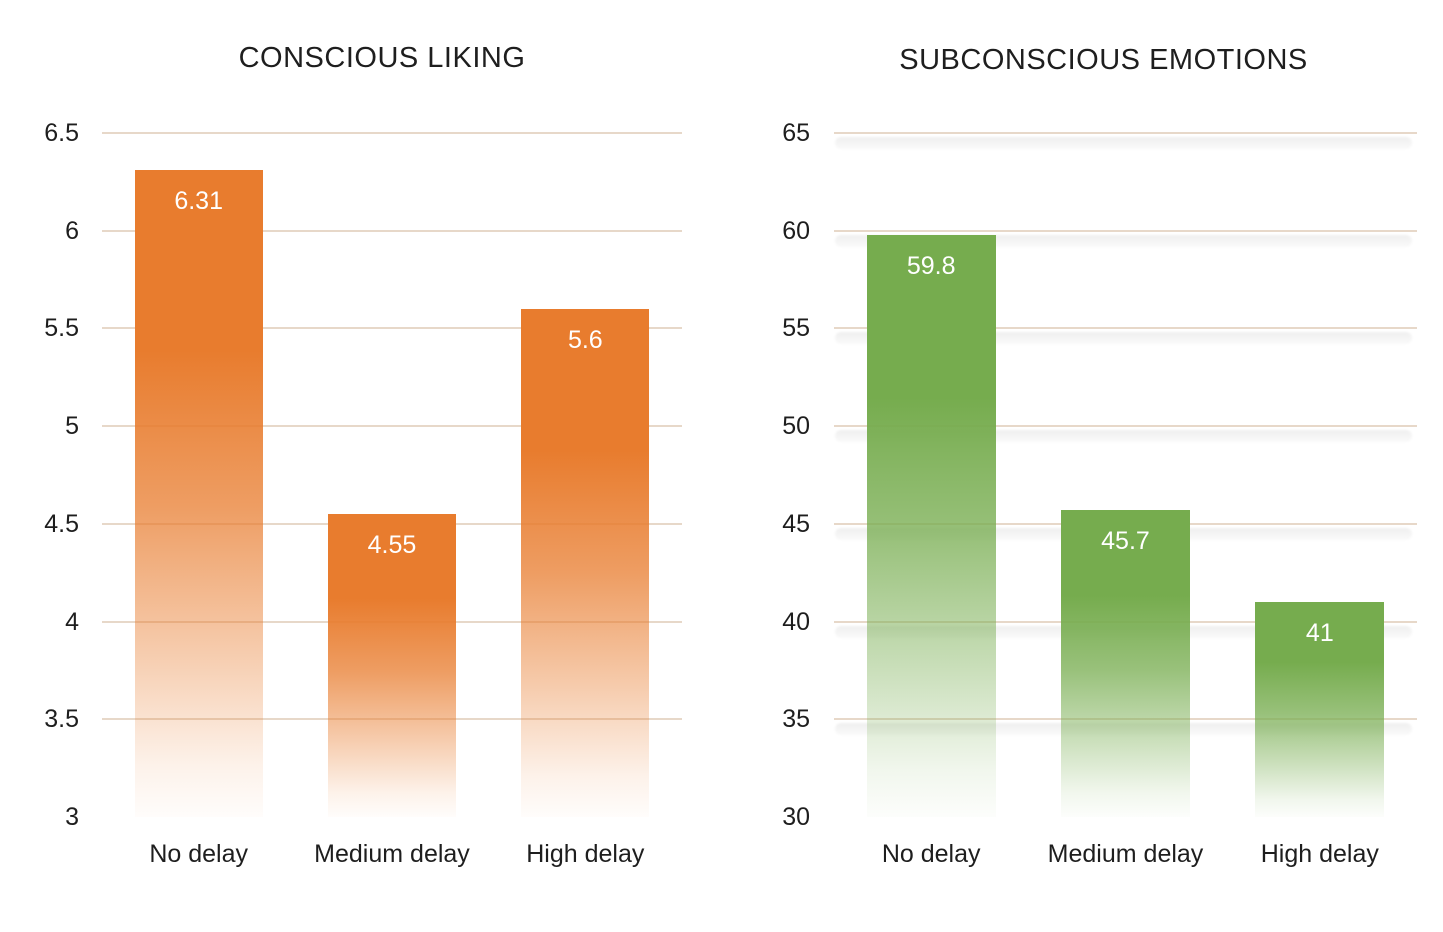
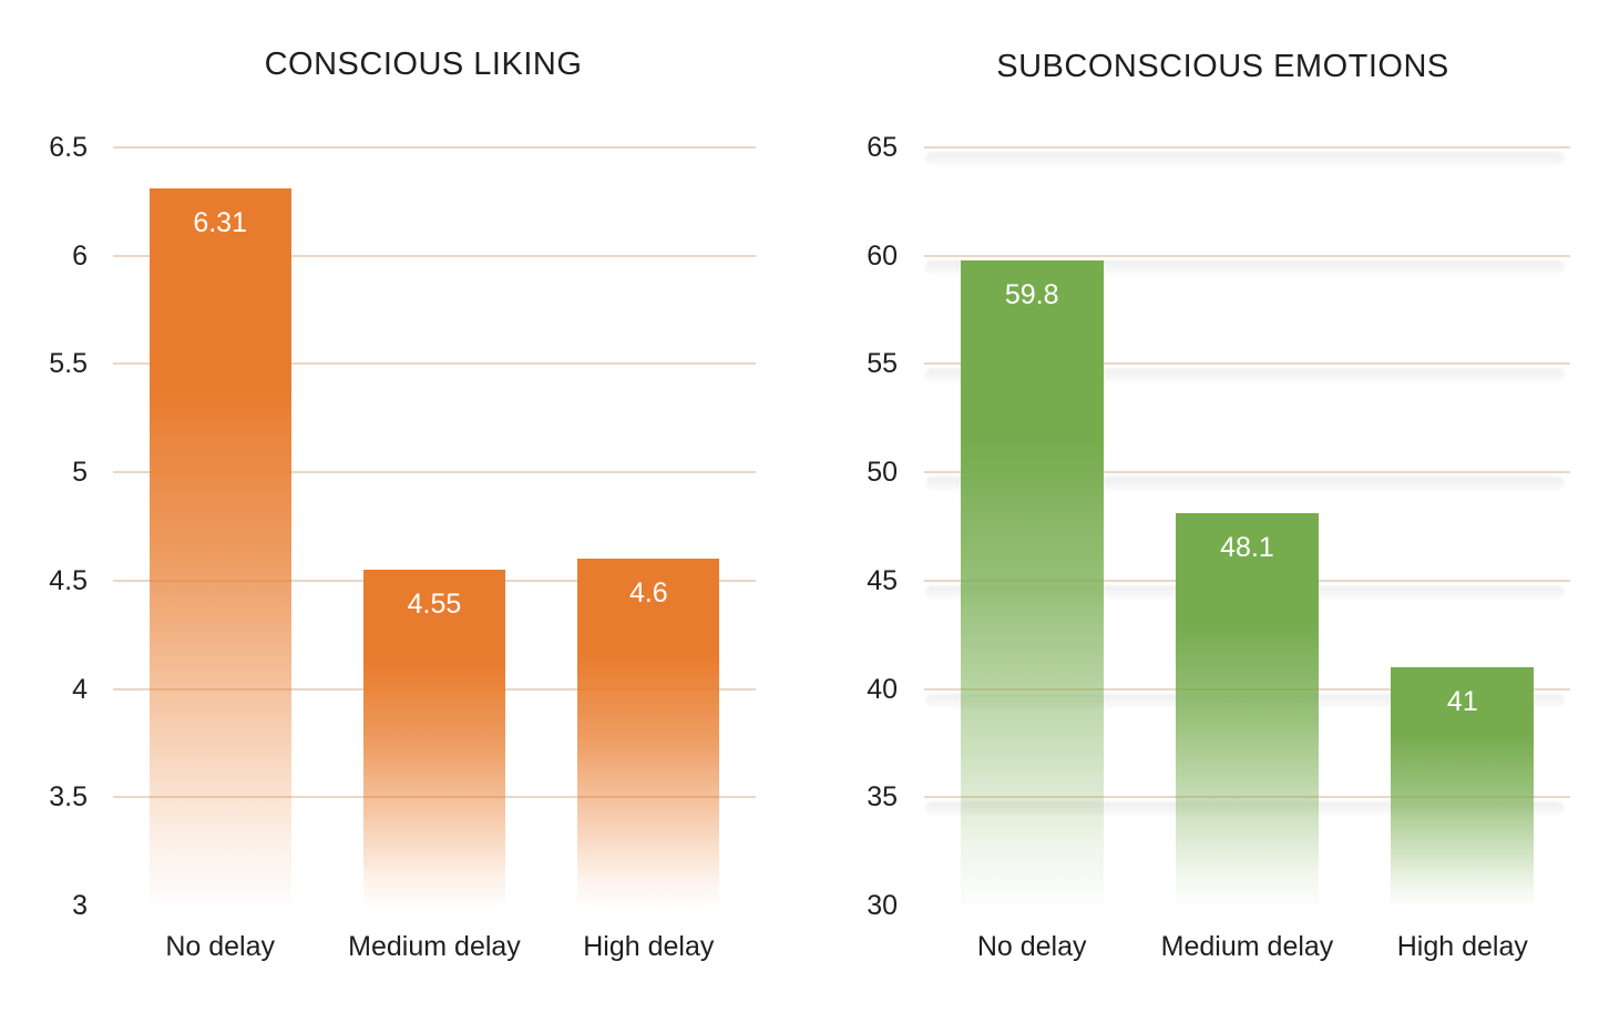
CONSCIOUS LIKING/High delay: 5.6 -> 4.6
SUBCONSCIOUS EMOTIONS/Medium delay: 45.7 -> 48.1
